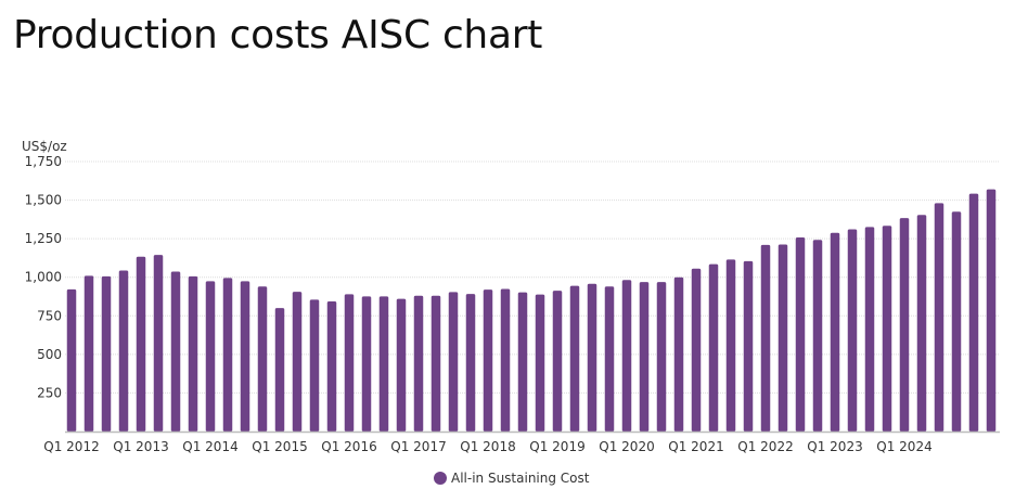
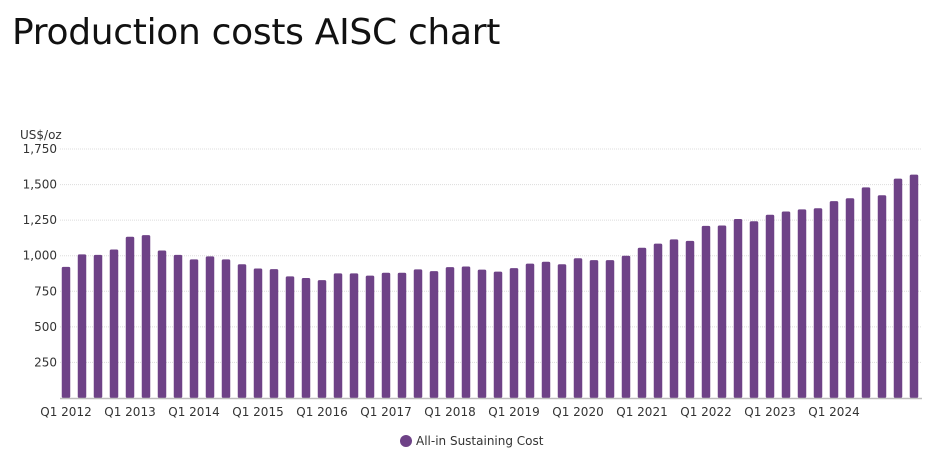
Q1 2015: 800 -> 910
Q1 2016: 890 -> 830
